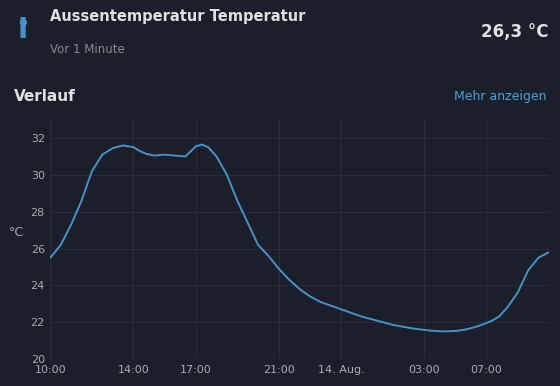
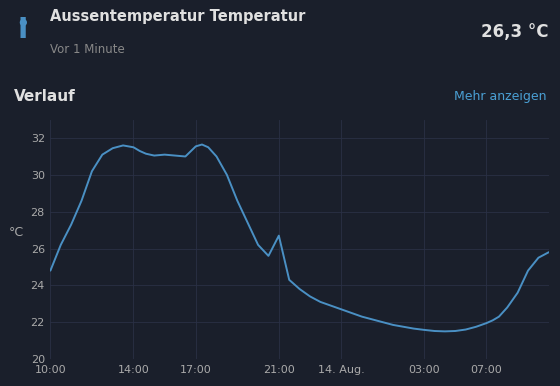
10:00: 25.5 -> 24.8
21:00: 24.9 -> 26.7
